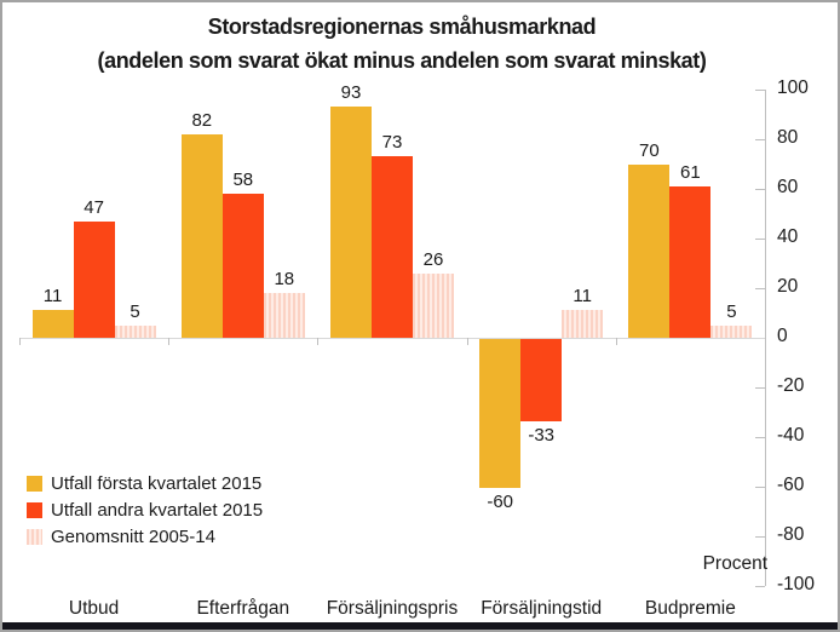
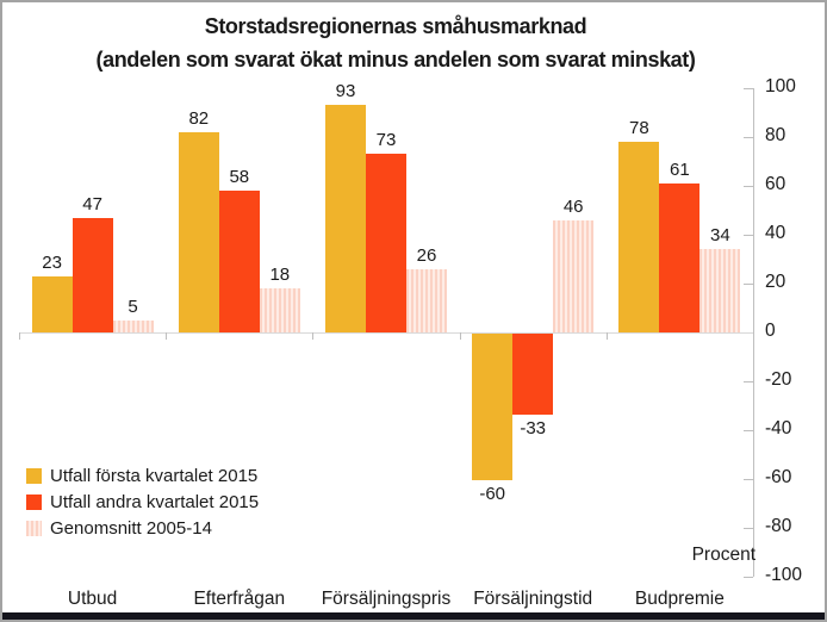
Utfall första kvartalet 2015/Utbud: 11 -> 23
Genomsnitt 2005-14/Försäljningstid: 11 -> 46
Utfall första kvartalet 2015/Budpremie: 70 -> 78
Genomsnitt 2005-14/Budpremie: 5 -> 34
